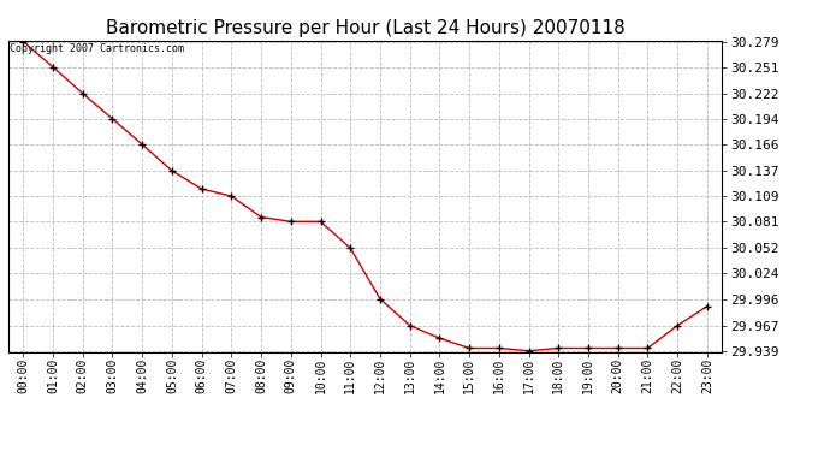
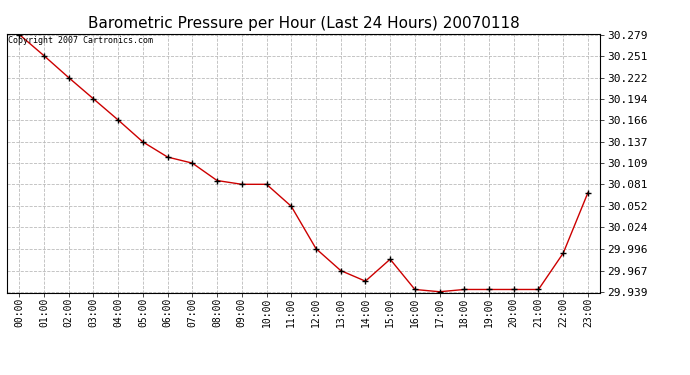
15:00: 29.942 -> 29.982
22:00: 29.967 -> 29.990
23:00: 29.988 -> 30.070
